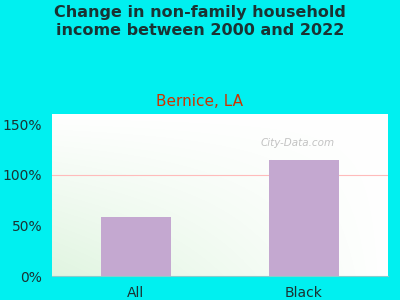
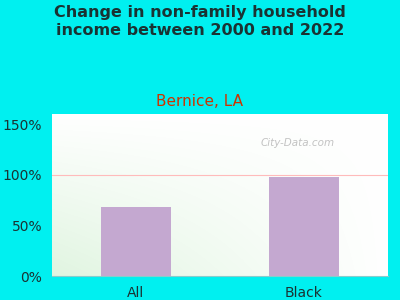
All: 58% -> 68%
Black: 115% -> 98%
